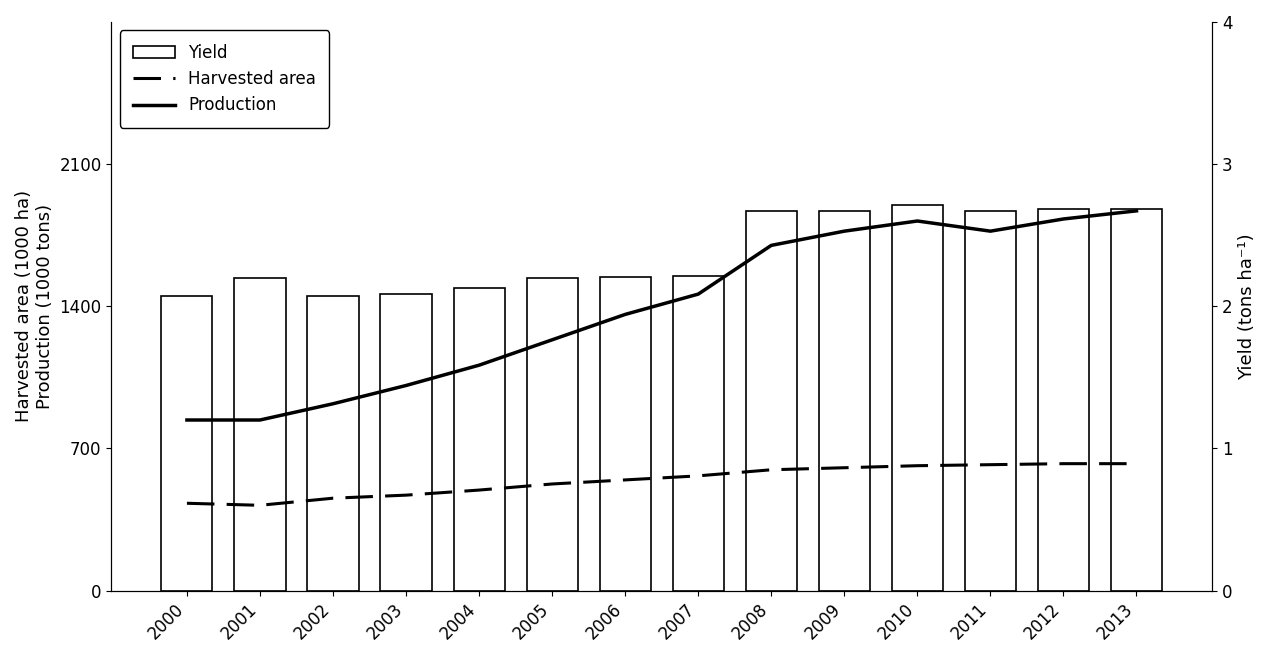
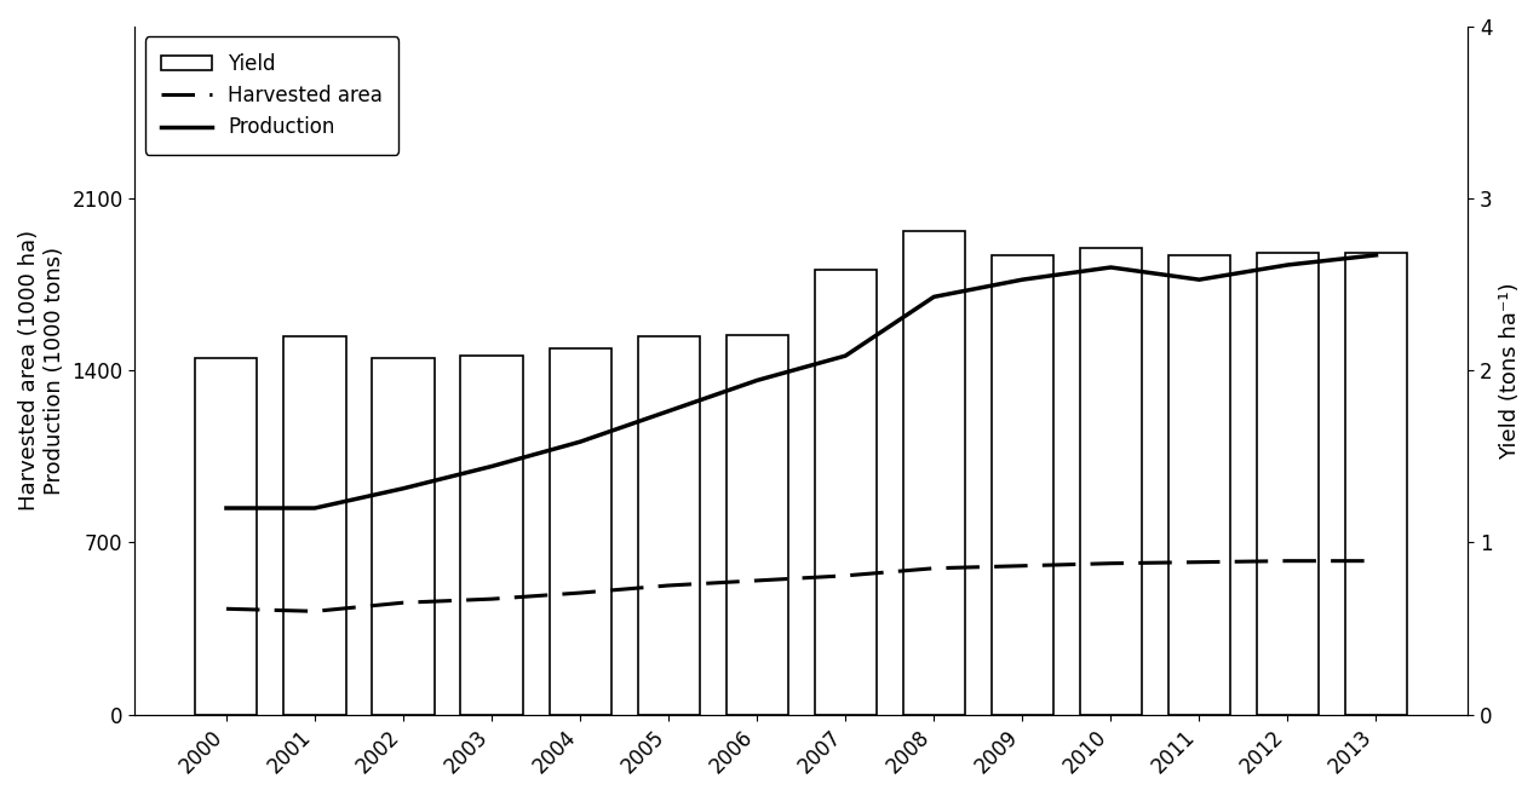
Yield/2007: 1550 -> 1810
Yield/2008: 1870 -> 1970
